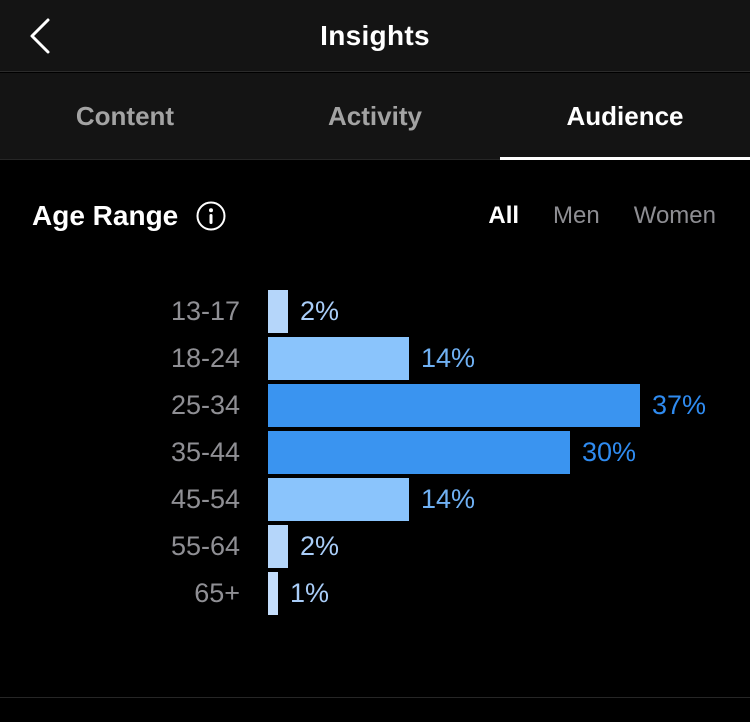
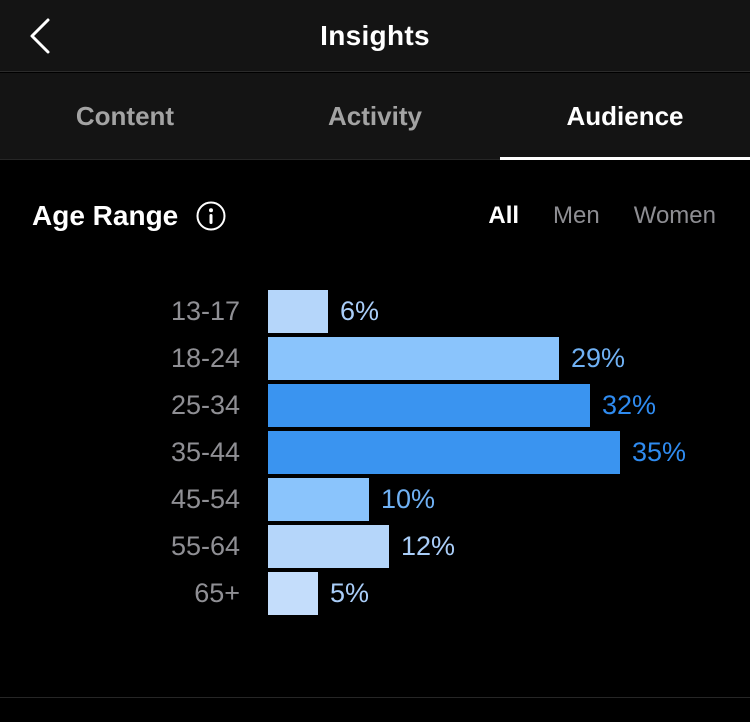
13-17: 2% -> 6%
18-24: 14% -> 29%
25-34: 37% -> 32%
35-44: 30% -> 35%
45-54: 14% -> 10%
55-64: 2% -> 12%
65+: 1% -> 5%
